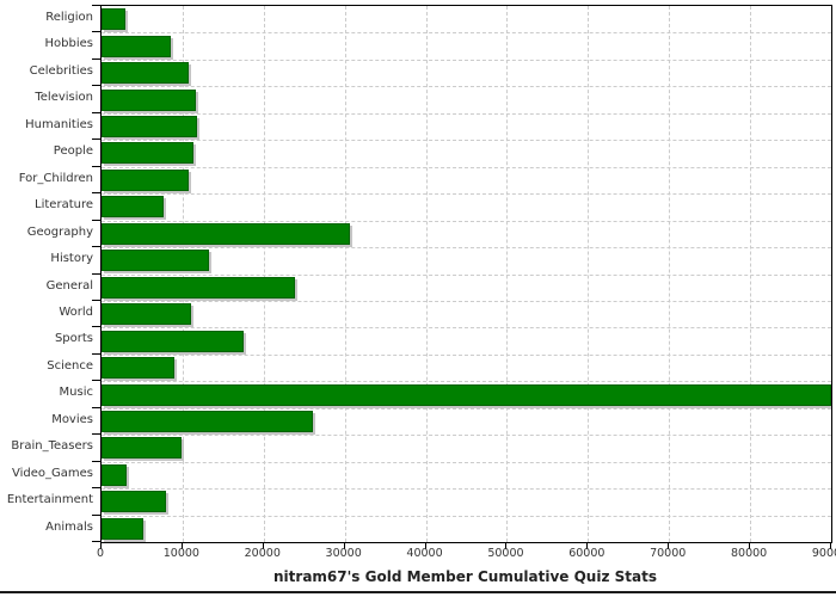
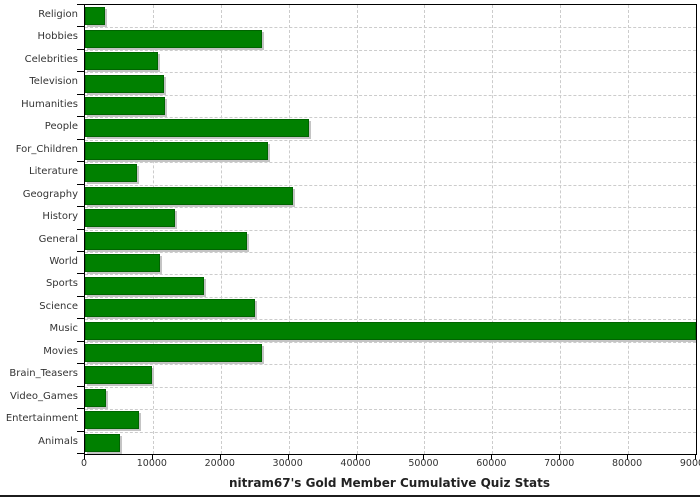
Hobbies: 8000 -> 26000
People: 11000 -> 33000
For_Children: 11000 -> 27000
Science: 9000 -> 25000
